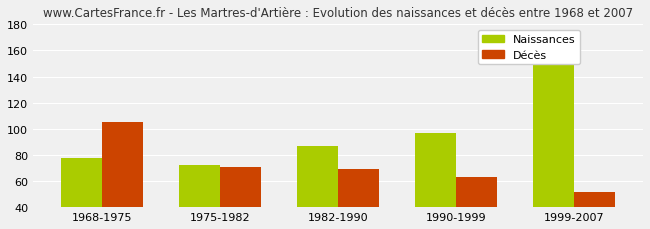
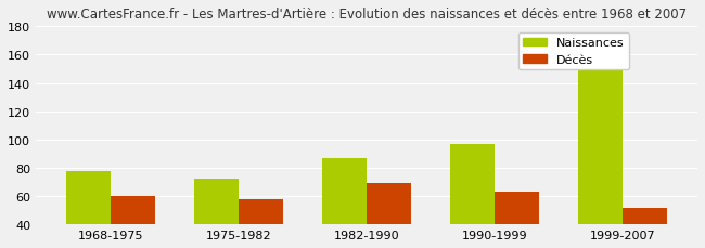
Décès/1968-1975: 105 -> 60
Décès/1975-1982: 71 -> 58
